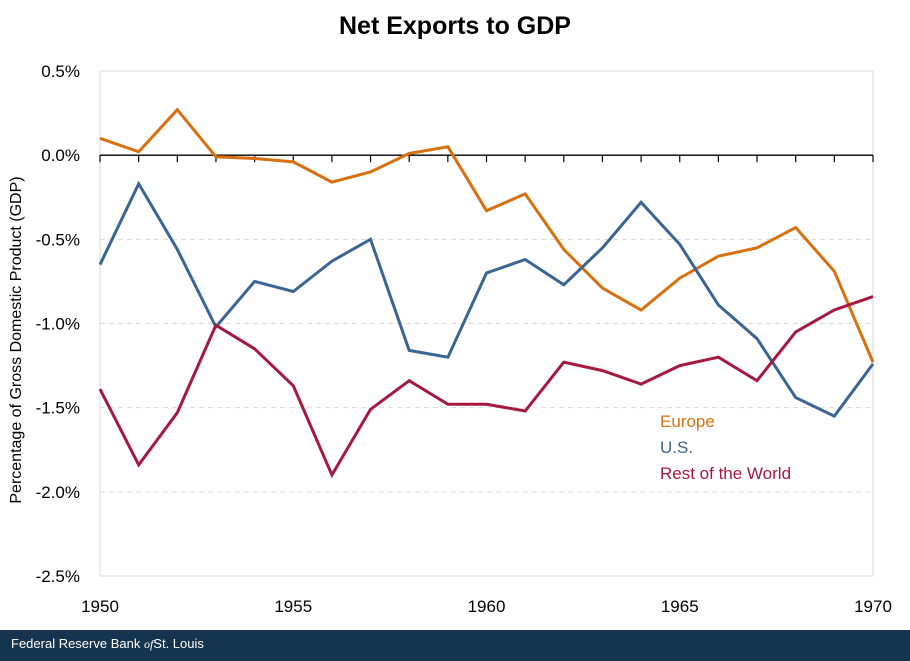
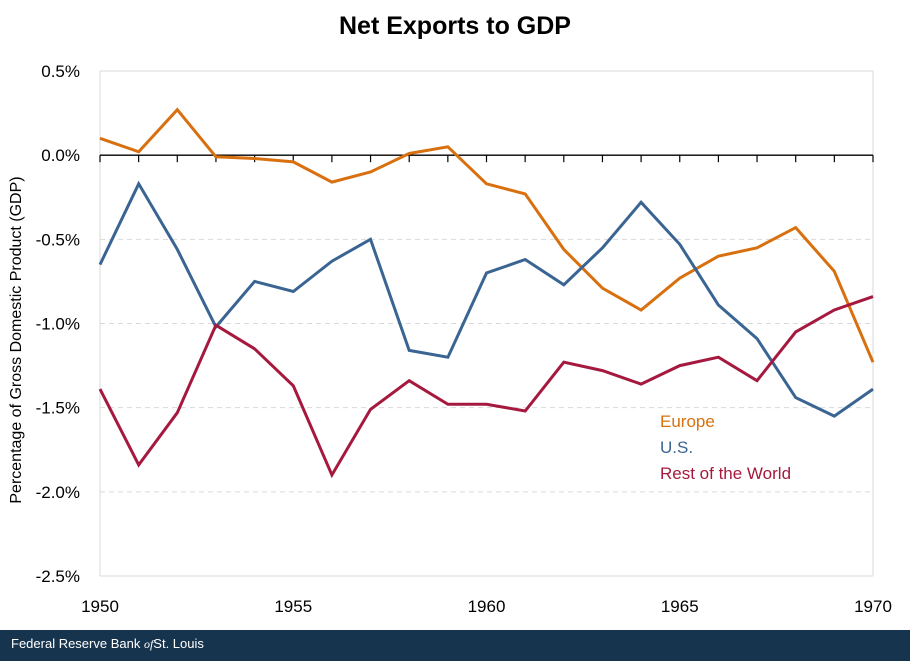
Europe/1960: -0.33% -> -0.17%
U.S./1970: -1.24% -> -1.39%
